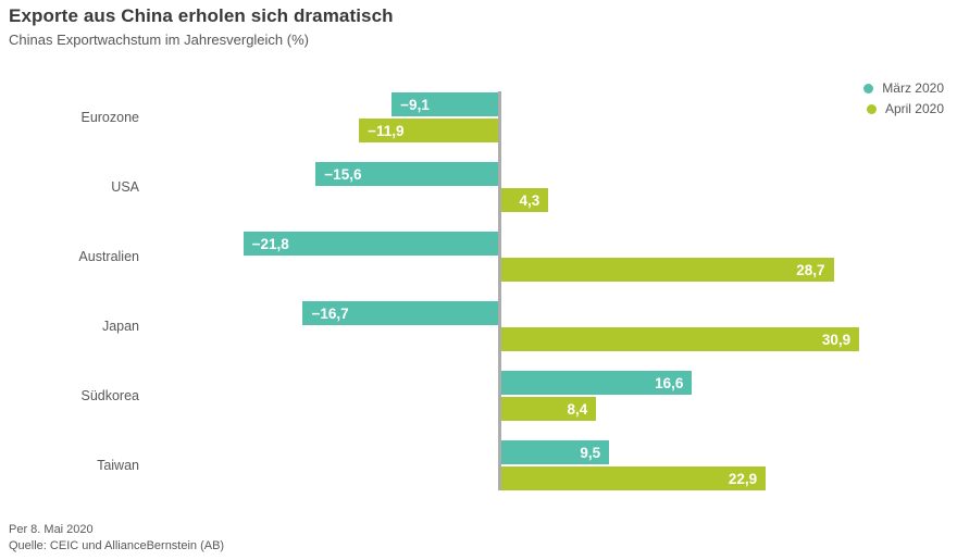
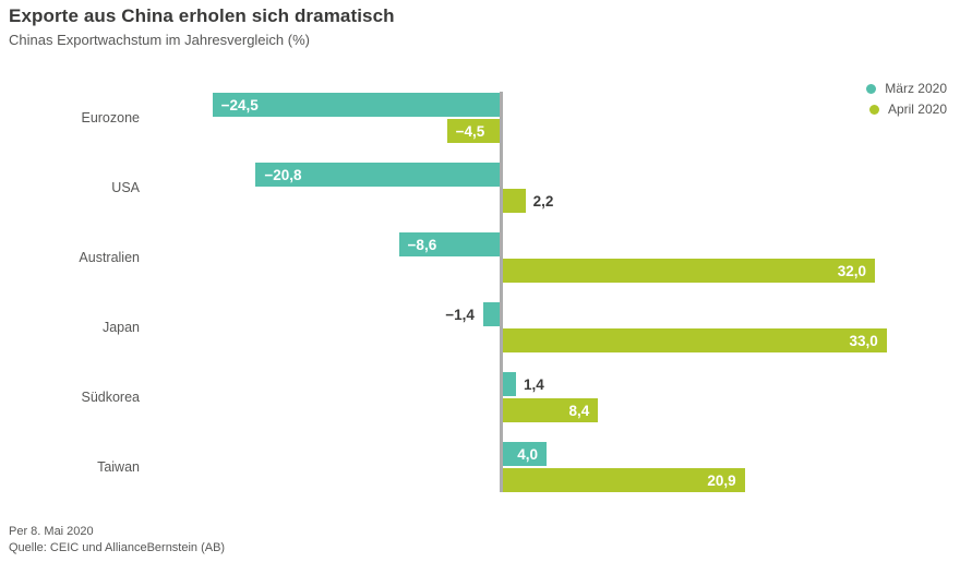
März 2020/Eurozone: −9,1 -> −24,5
April 2020/Eurozone: −11,9 -> −4,5
März 2020/USA: −15,6 -> −20,8
April 2020/USA: 4,3 -> 2,2
März 2020/Australien: −21,8 -> −8,6
April 2020/Australien: 28,7 -> 32,0
März 2020/Japan: −16,7 -> −1,4
April 2020/Japan: 30,9 -> 33,0
März 2020/Südkorea: 16,6 -> 1,4
März 2020/Taiwan: 9,5 -> 4,0
April 2020/Taiwan: 22,9 -> 20,9
